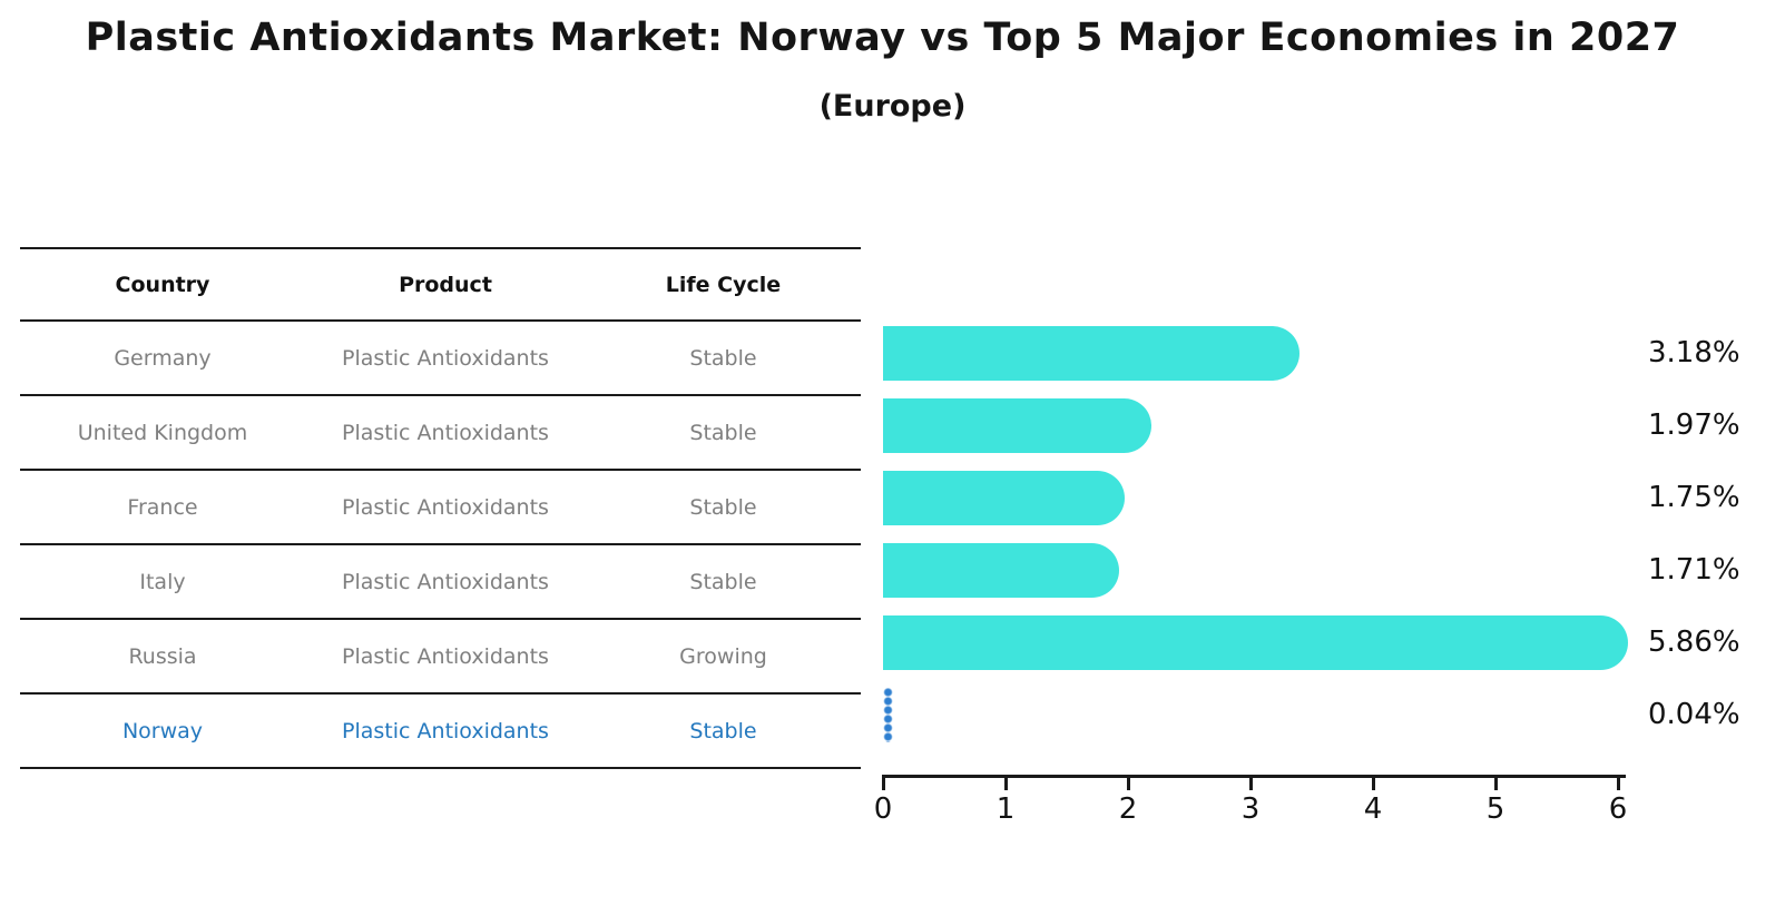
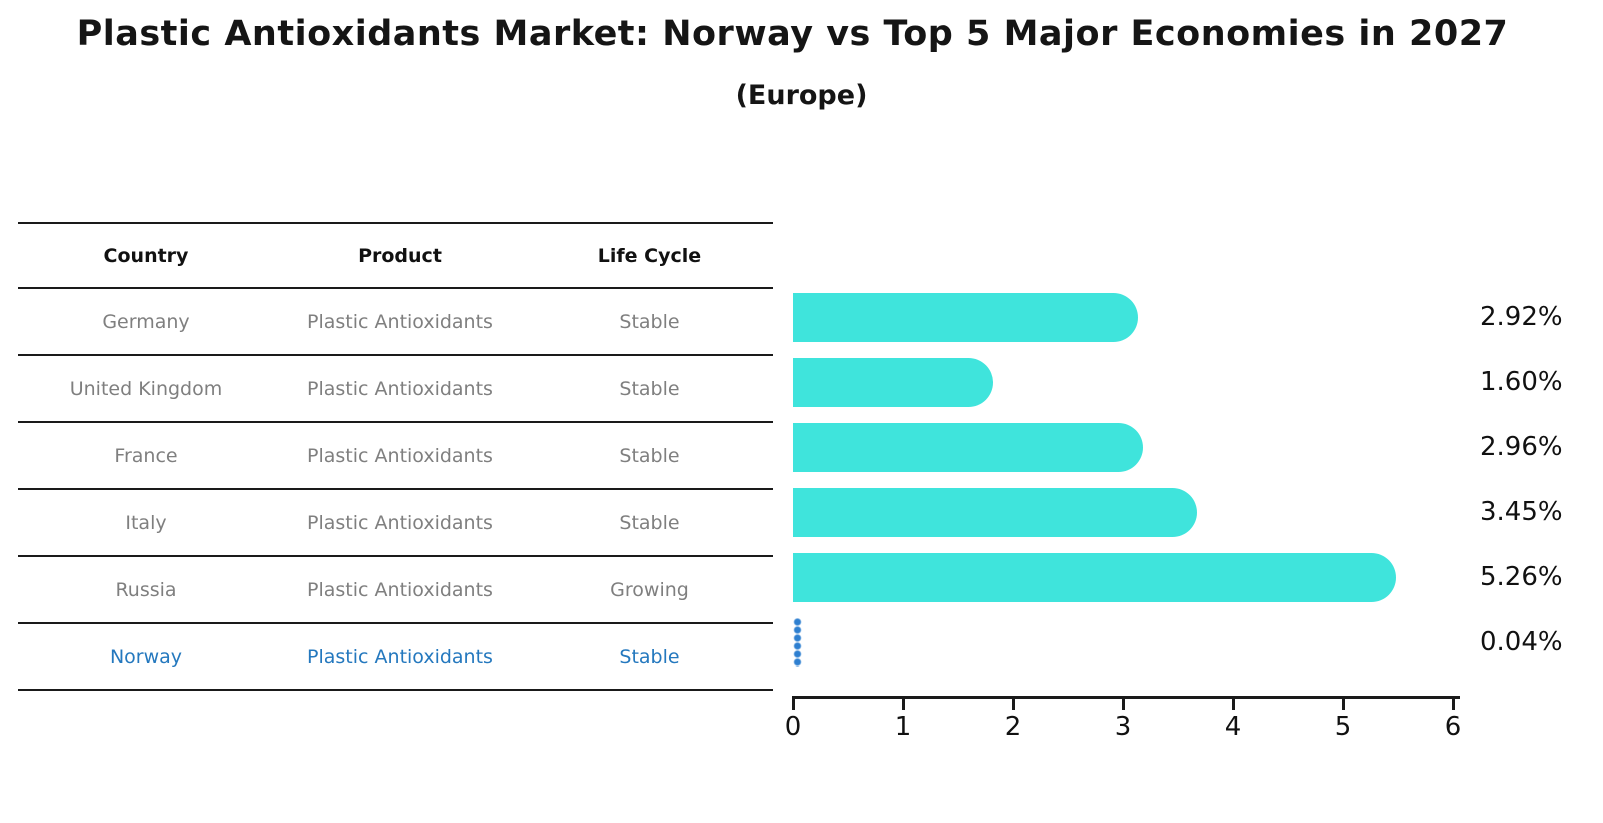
Germany: 3.18% -> 2.92%
United Kingdom: 1.97% -> 1.60%
France: 1.75% -> 2.96%
Italy: 1.71% -> 3.45%
Russia: 5.86% -> 5.26%
